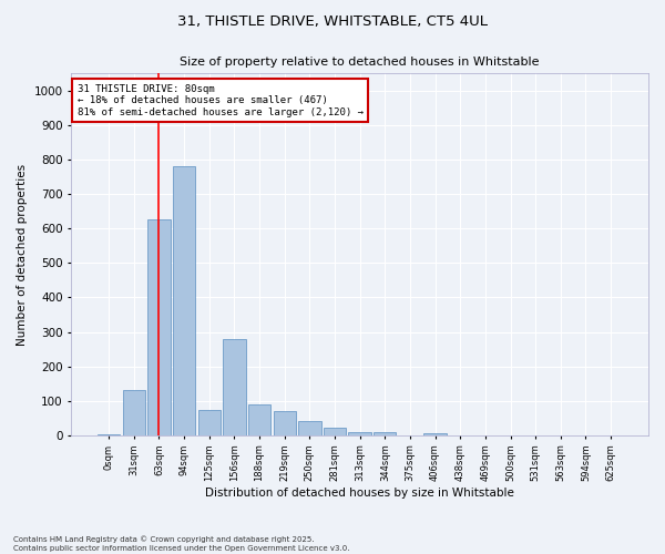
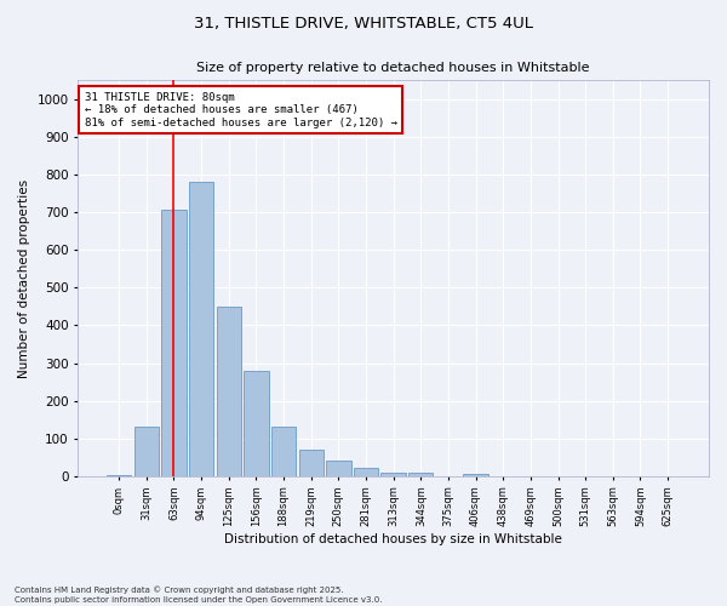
63sqm: 625 -> 705
125sqm: 75 -> 450
188sqm: 90 -> 130
